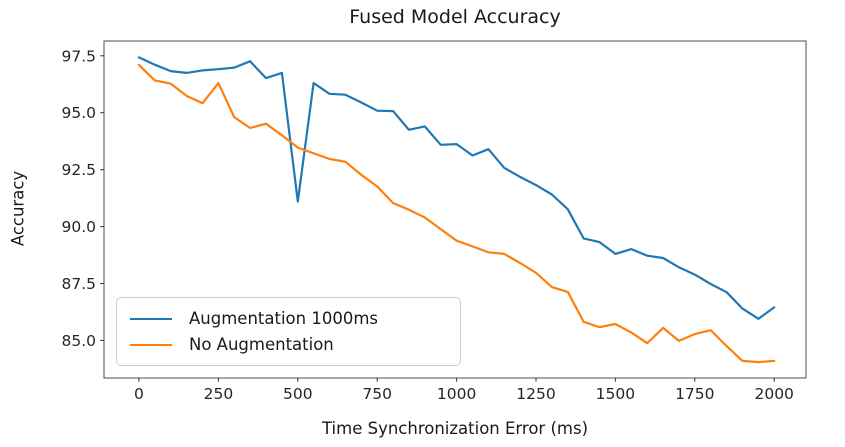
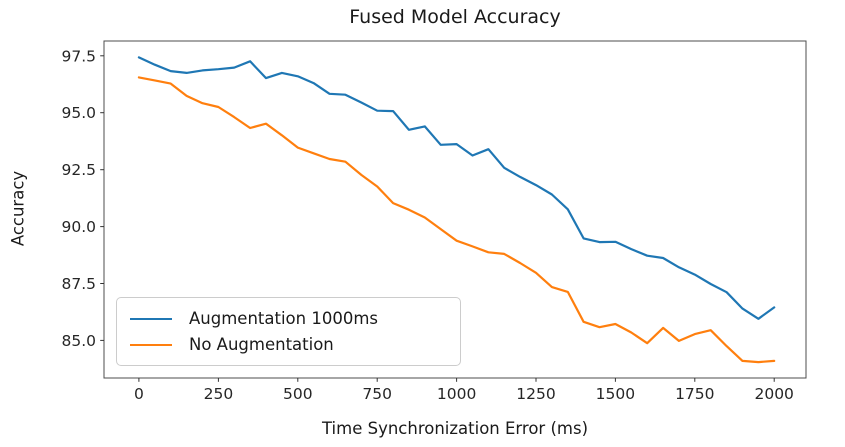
No Augmentation/0: 97.1 -> 96.5
No Augmentation/250: 96.3 -> 95.2
Augmentation 1000ms/500: 91.1 -> 96.6
Augmentation 1000ms/1500: 88.8 -> 89.3
